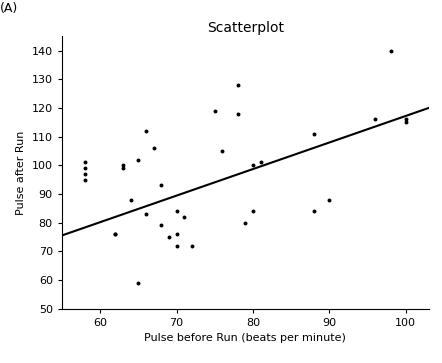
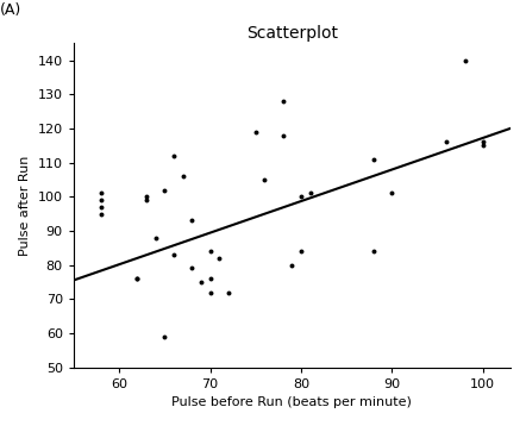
90: 88 -> 101
